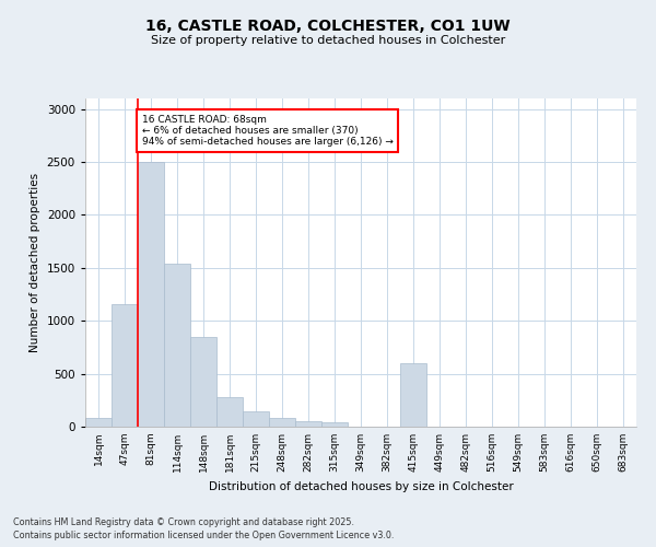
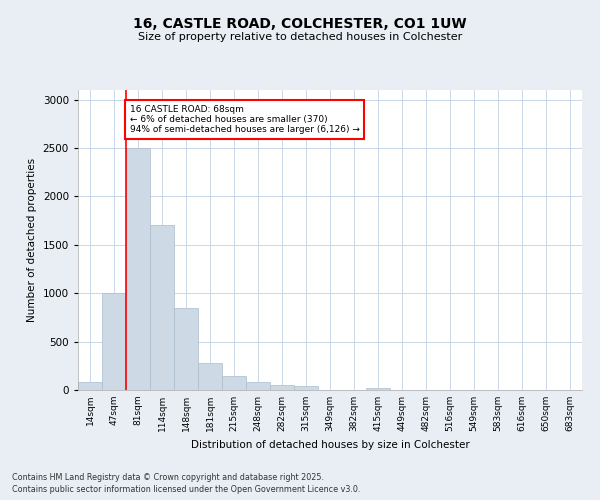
47sqm: 1160 -> 1000
114sqm: 1540 -> 1700
415sqm: 600 -> 20
